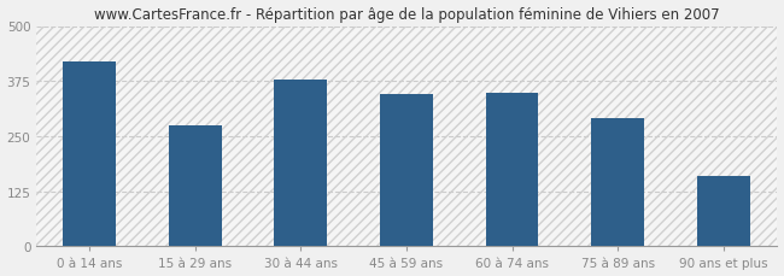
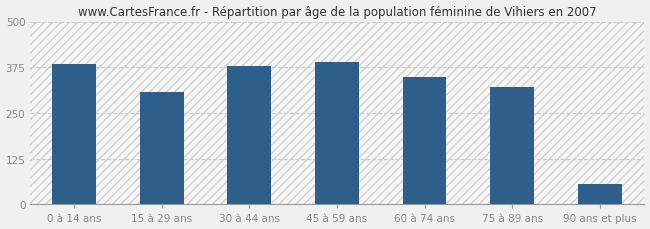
0 à 14 ans: 420 -> 383
15 à 29 ans: 275 -> 308
45 à 59 ans: 345 -> 390
75 à 89 ans: 290 -> 320
90 ans et plus: 160 -> 55
